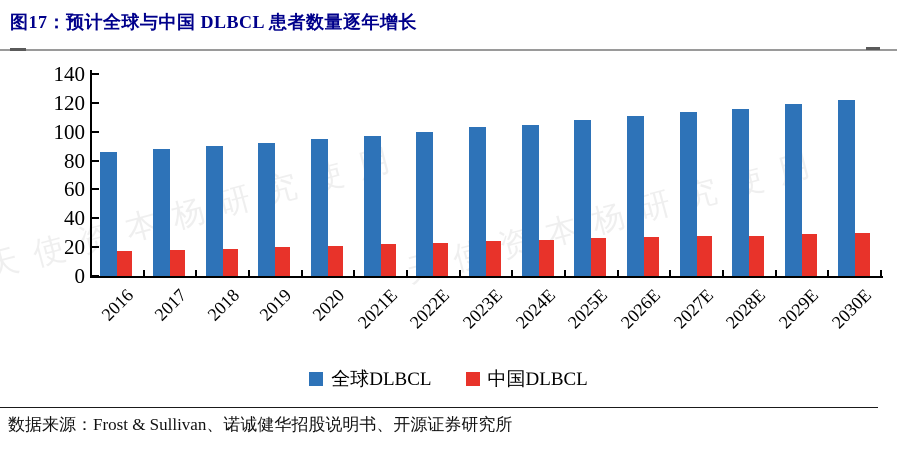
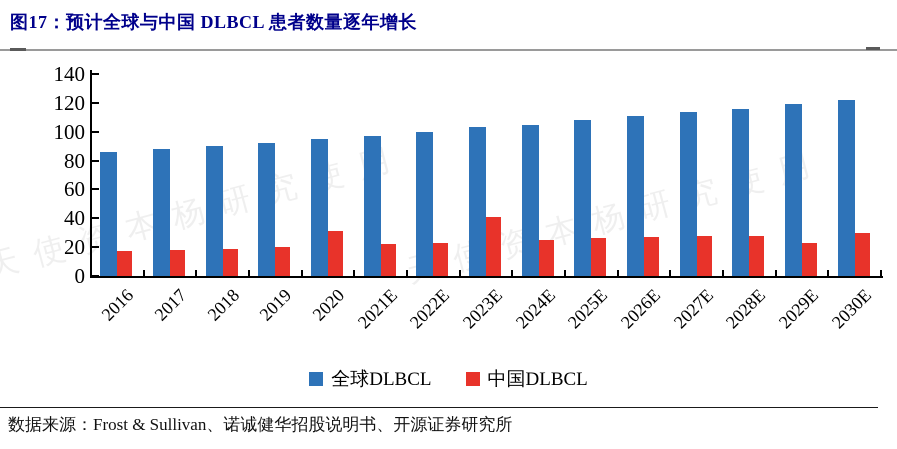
中国DLBCL/2020: 21 -> 31
中国DLBCL/2023E: 24 -> 41
中国DLBCL/2029E: 29 -> 23
